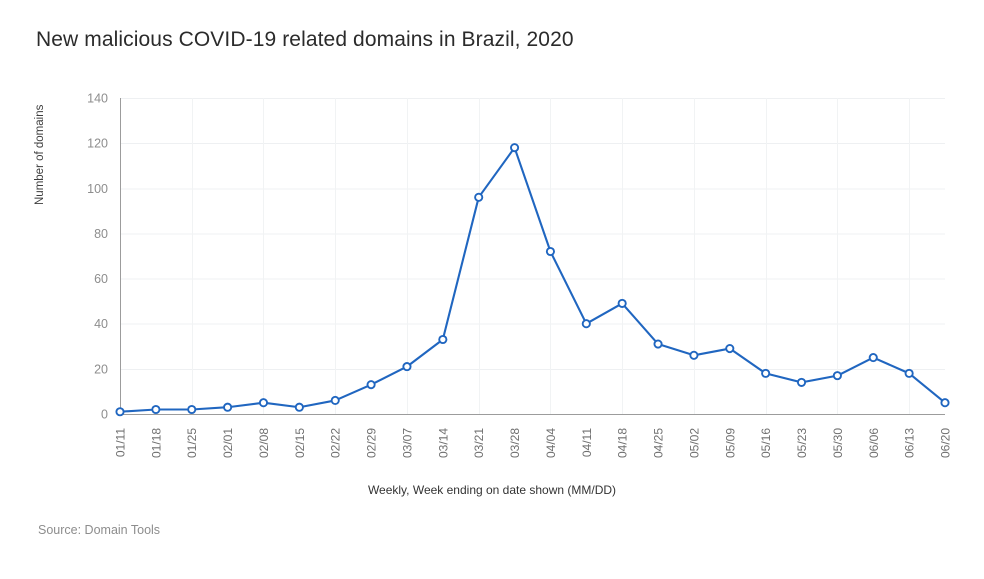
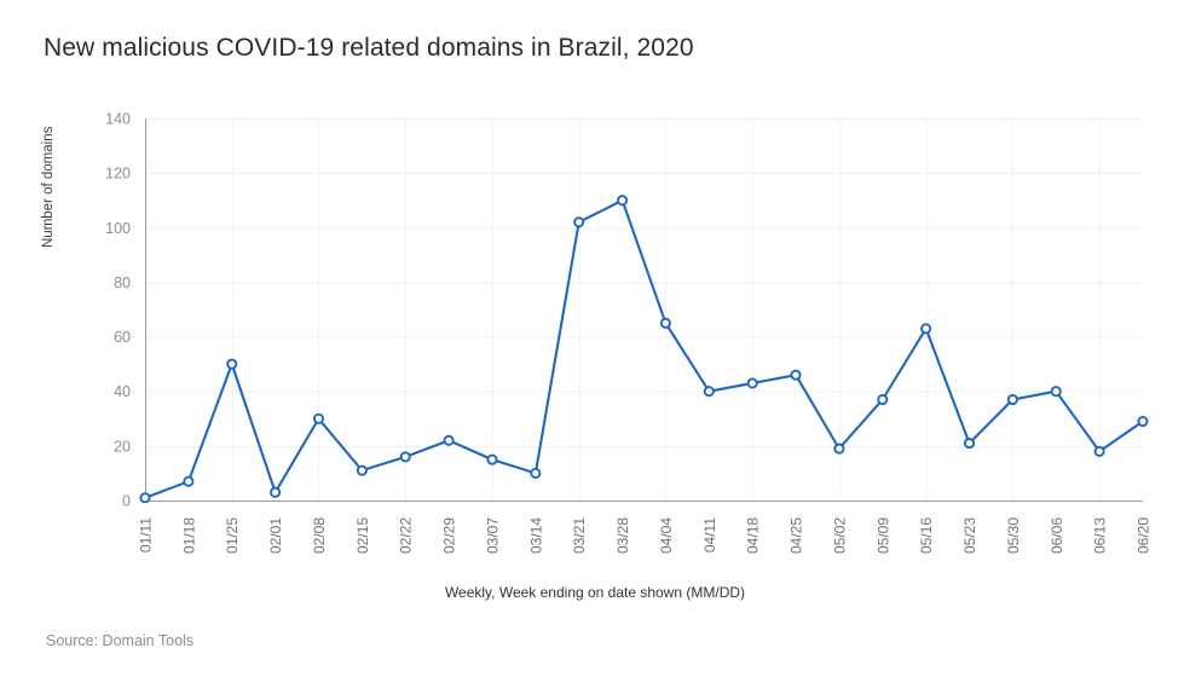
01/18: 2 -> 7
01/25: 2 -> 50
02/08: 5 -> 30
02/15: 3 -> 11
02/22: 6 -> 16
02/29: 13 -> 22
03/07: 21 -> 15
03/14: 33 -> 10
03/21: 96 -> 102
03/28: 118 -> 110
04/04: 72 -> 65
04/18: 49 -> 43
04/25: 31 -> 46
05/02: 26 -> 19
05/09: 29 -> 37
05/16: 18 -> 63
05/23: 14 -> 21
05/30: 17 -> 37
06/06: 25 -> 40
06/20: 5 -> 29
